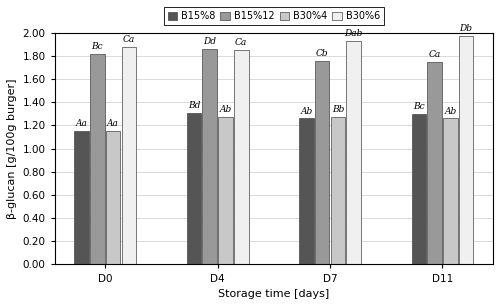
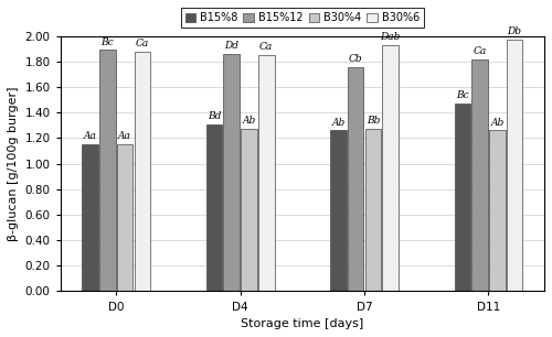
B15%12/D0: 1.82 -> 1.89
B15%8/D11: 1.30 -> 1.47
B15%12/D11: 1.75 -> 1.82
